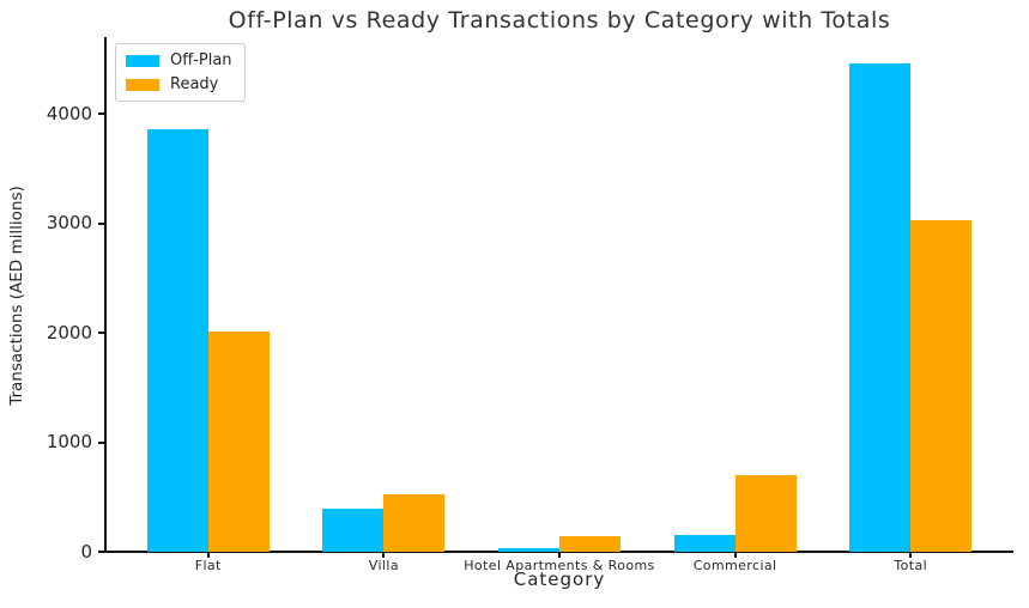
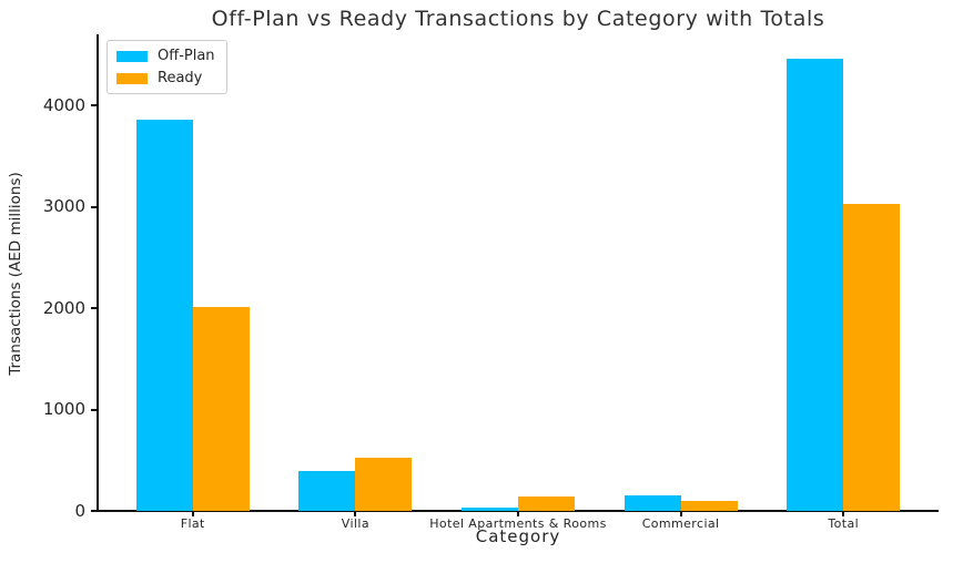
Ready/Commercial: 700 -> 100
